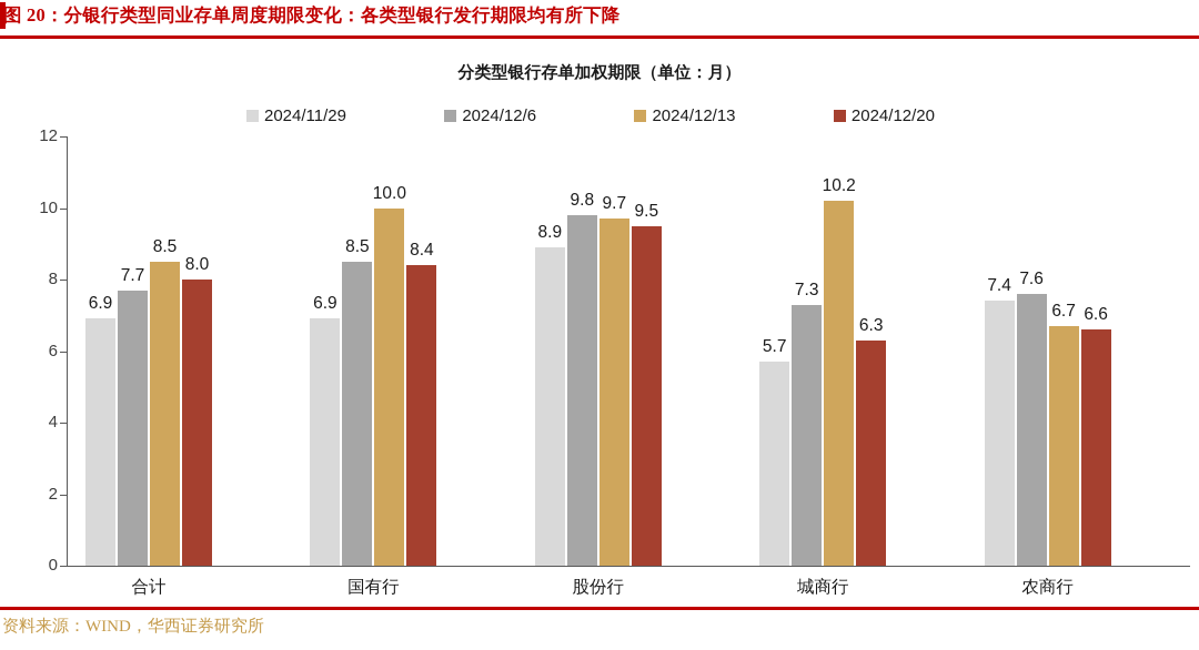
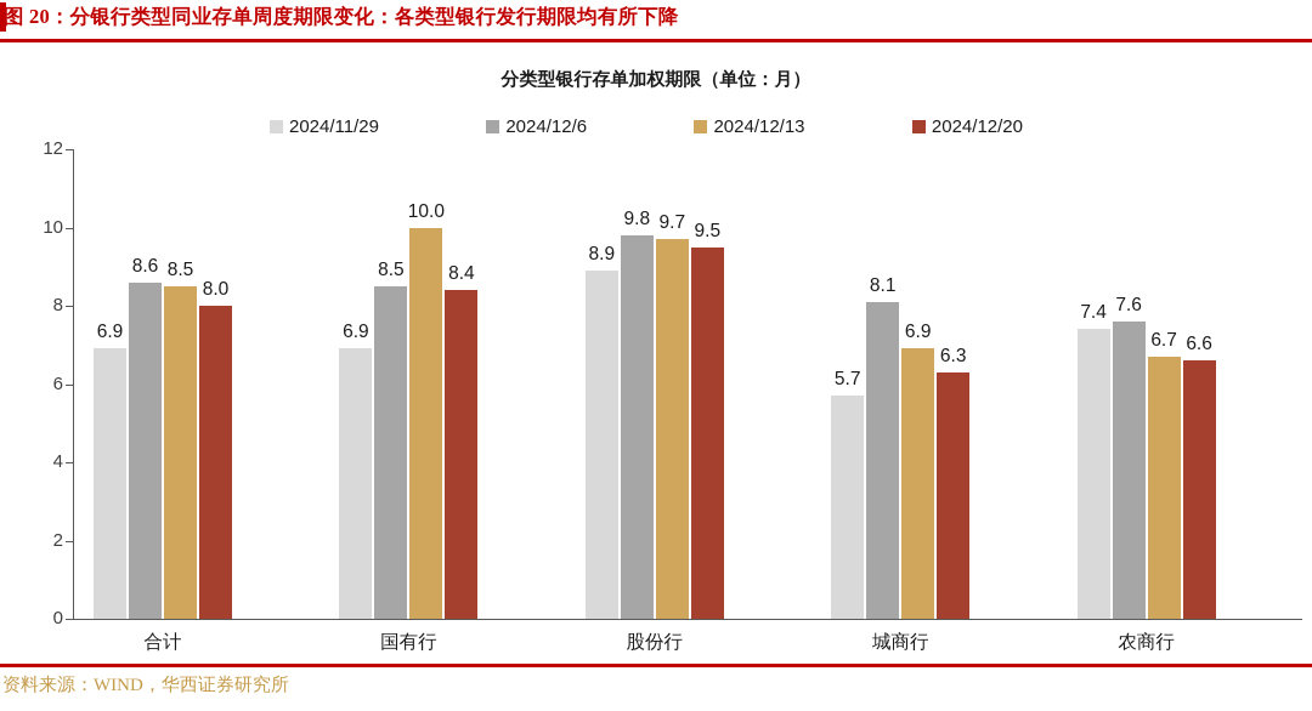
2024/12/6/合计: 7.7 -> 8.6
2024/12/6/城商行: 7.3 -> 8.1
2024/12/13/城商行: 10.2 -> 6.9
